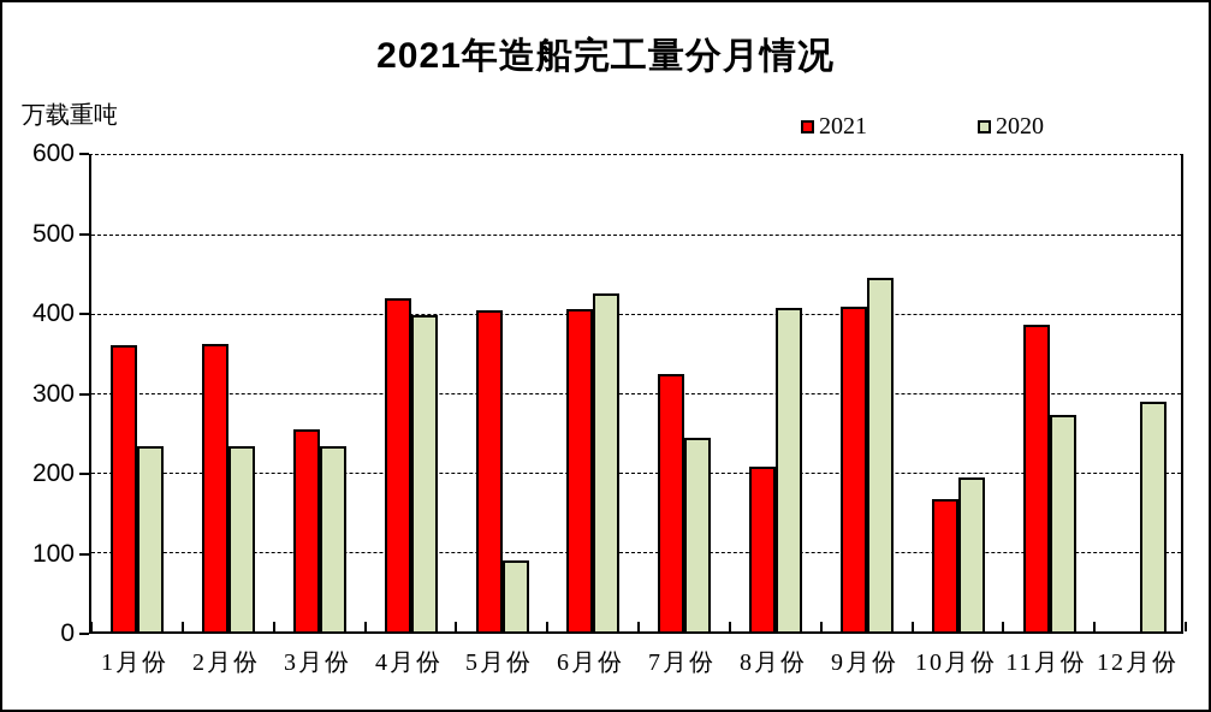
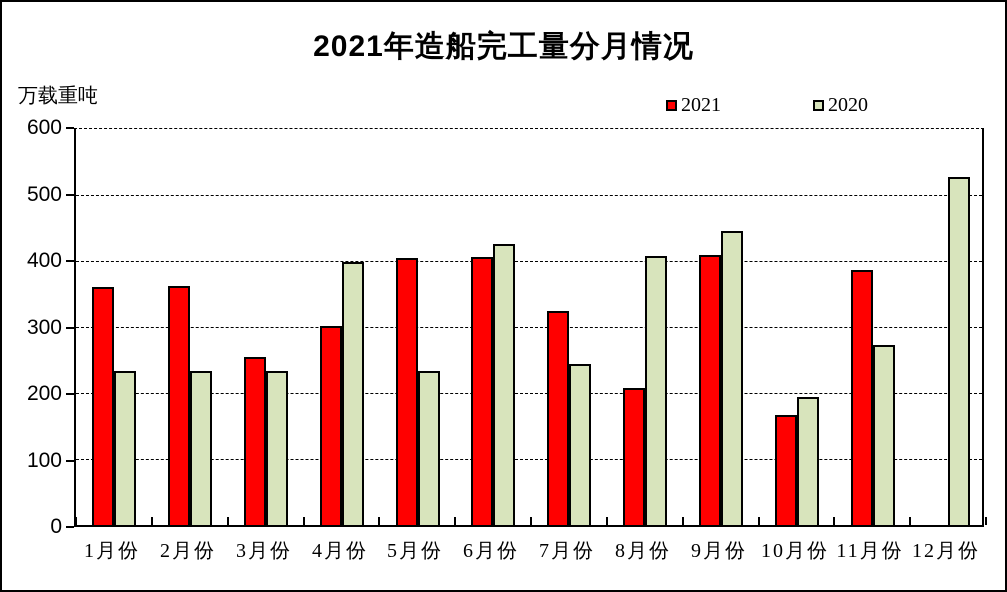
2021/4月份: 420 -> 300
2020/5月份: 90 -> 230
2020/12月份: 290 -> 530
